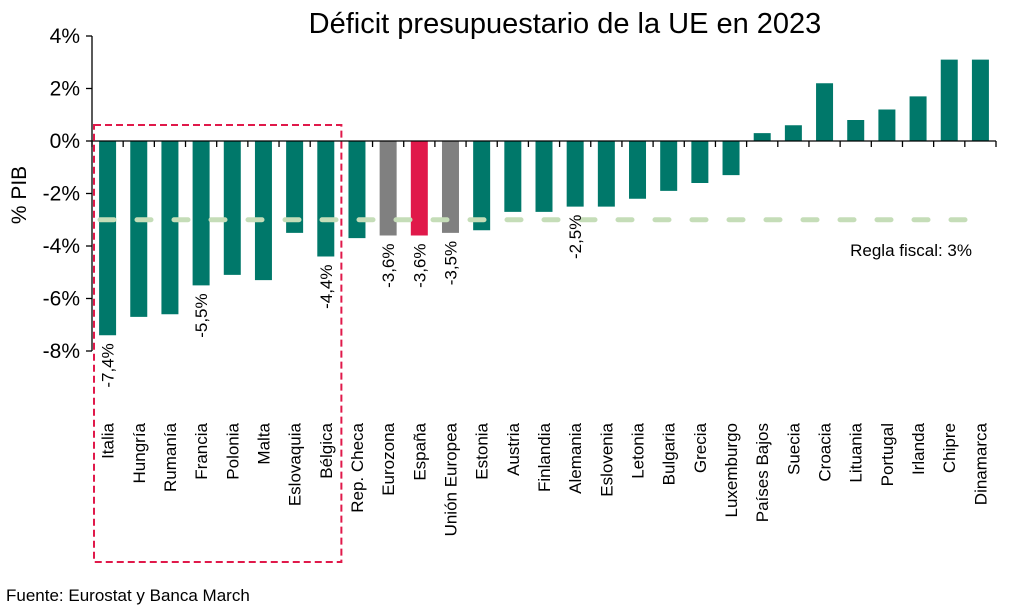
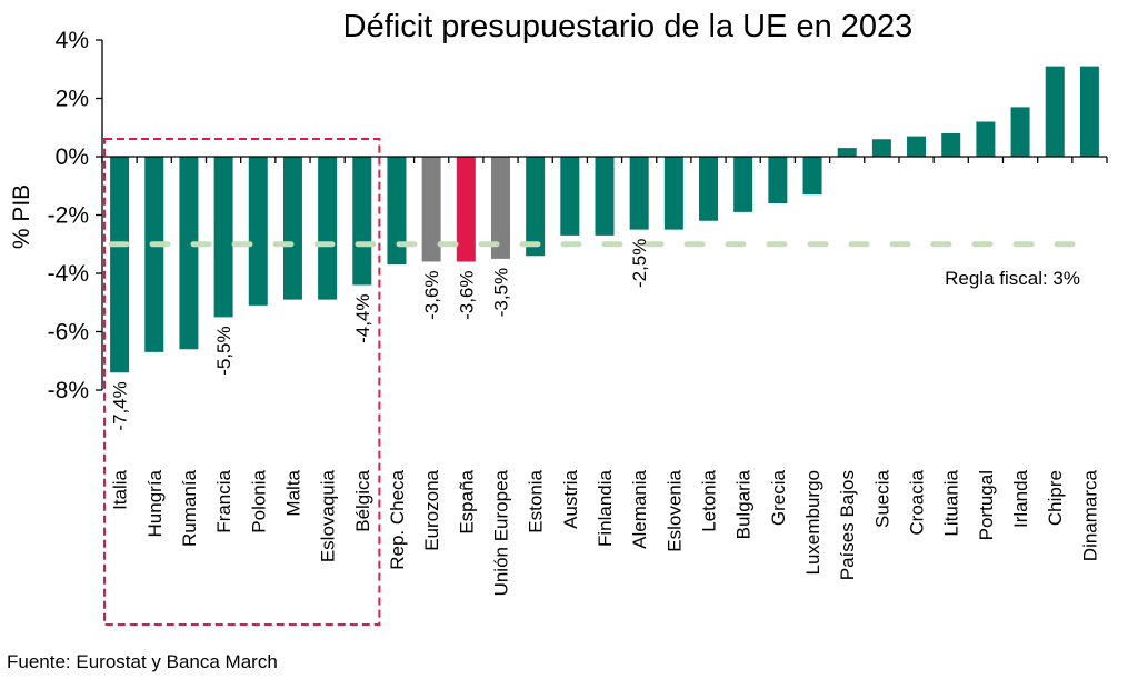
Malta: -5.3% -> -4.9%
Eslovaquia: -3.5% -> -4.9%
Croacia: 2.2% -> 0.7%
